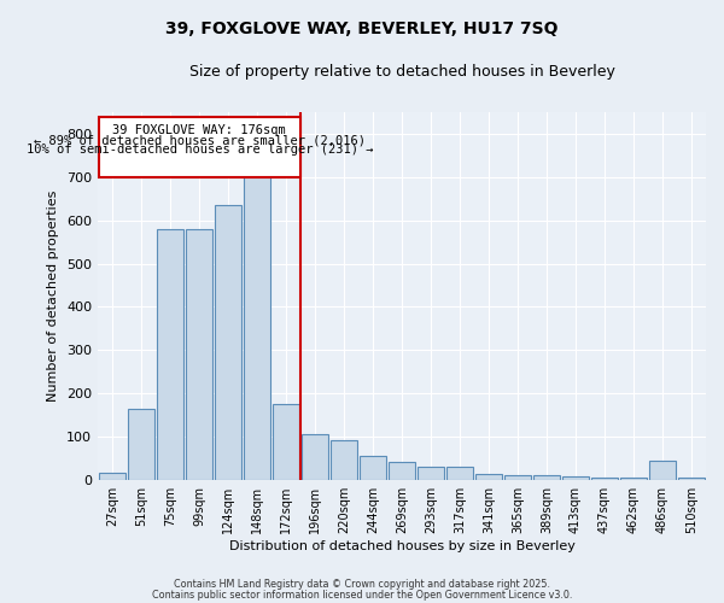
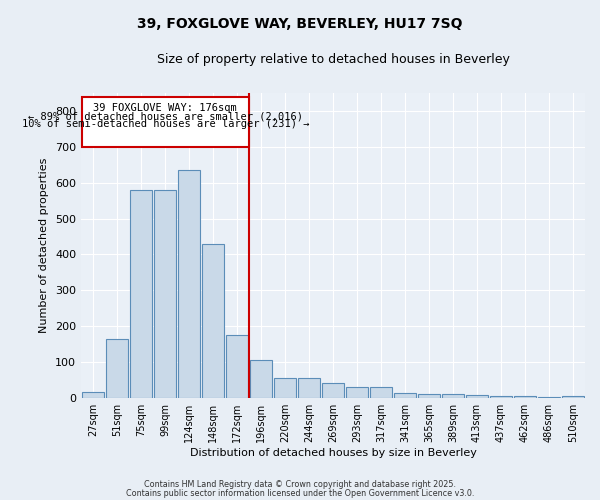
148sqm: 705 -> 430
220sqm: 90 -> 55
486sqm: 45 -> 1
